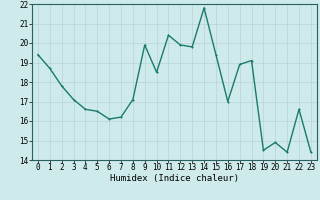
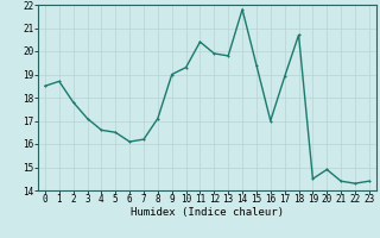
0: 19.4 -> 18.5
9: 19.9 -> 19.0
10: 18.5 -> 19.3
18: 19.1 -> 20.7
22: 16.6 -> 14.3
